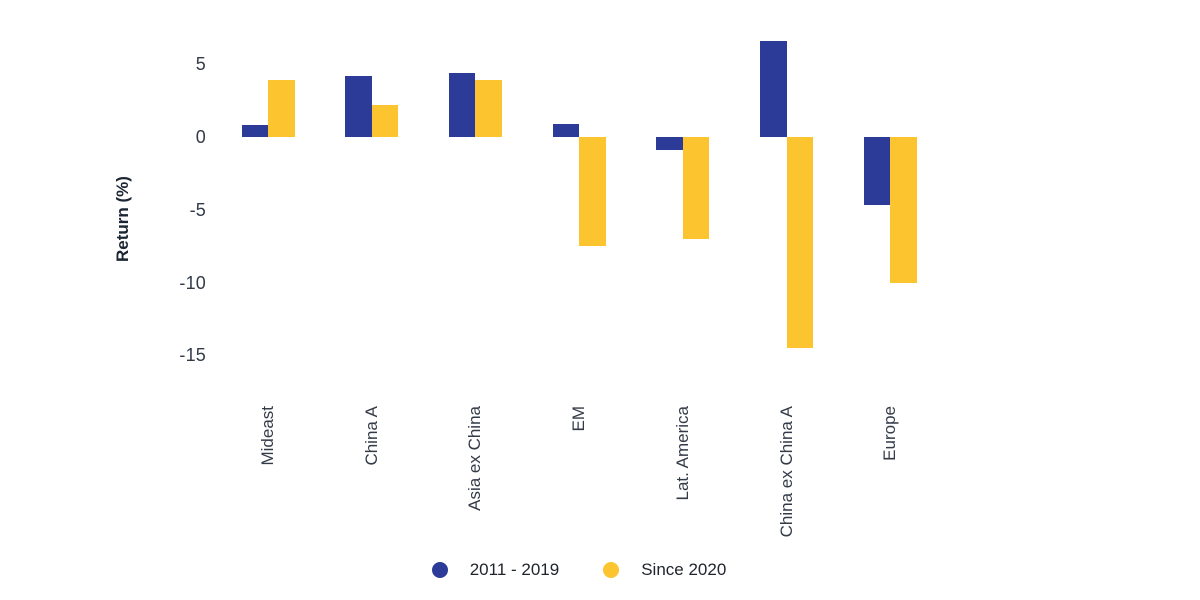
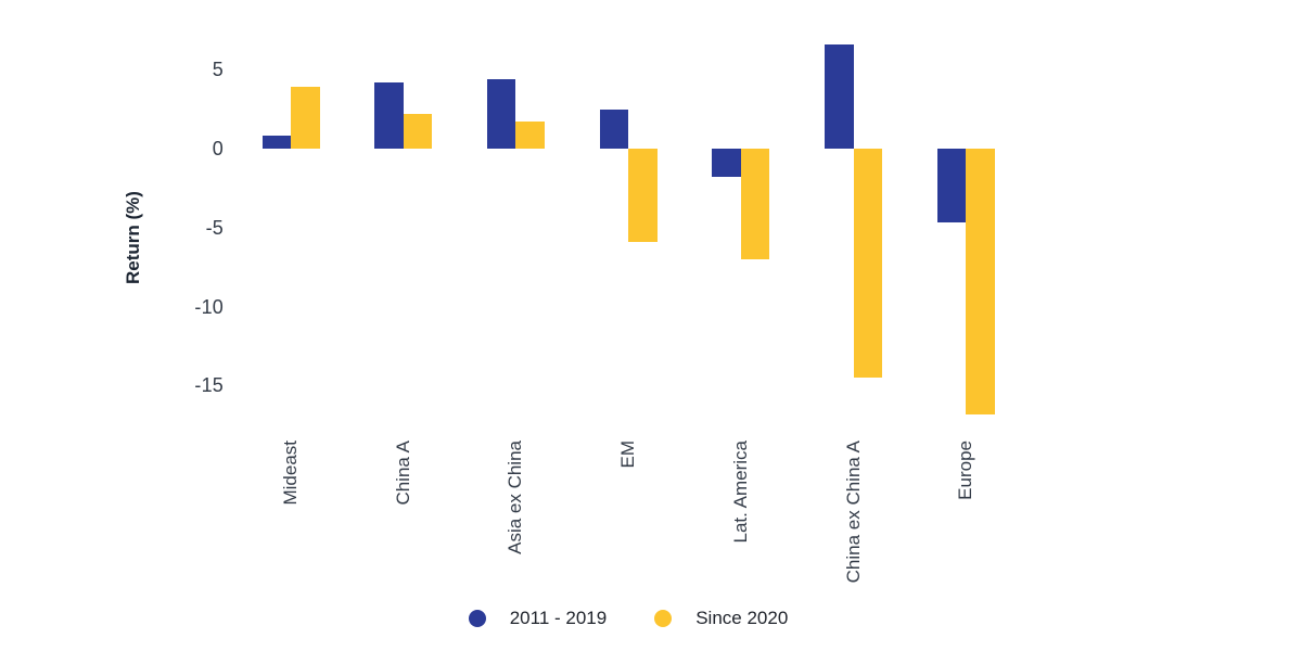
Since 2020/Asia ex China: 3.9 -> 1.7
2011 - 2019/EM: 0.9 -> 2.5
Since 2020/EM: -7.5 -> -5.9
2011 - 2019/Lat. America: -0.9 -> -1.8
Since 2020/Europe: -10.0 -> -16.8
